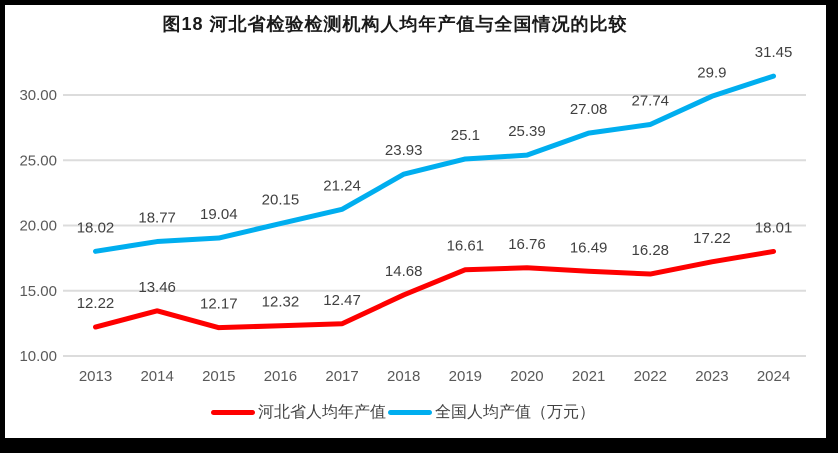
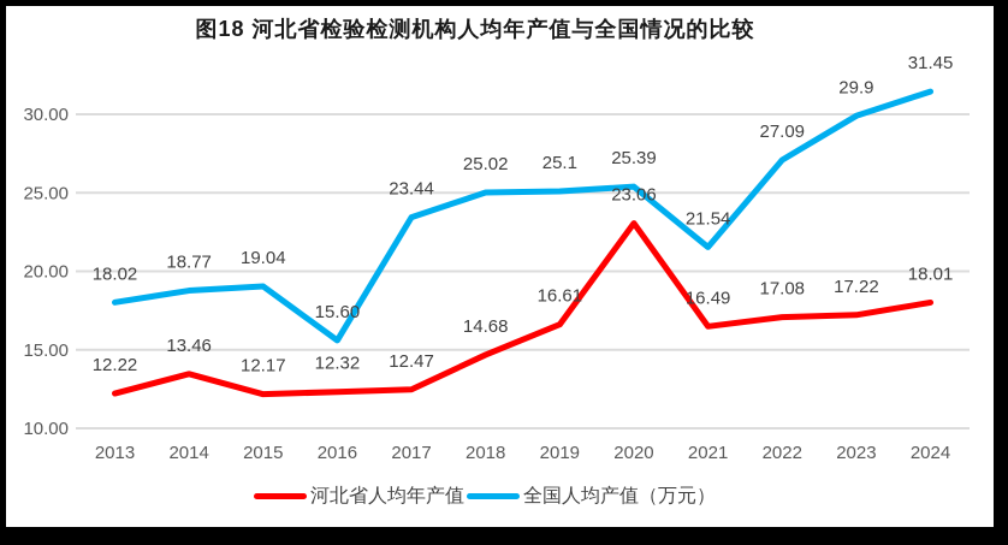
全国人均产值（万元）/2016: 20.15 -> 15.60
全国人均产值（万元）/2017: 21.24 -> 23.44
全国人均产值（万元）/2018: 23.93 -> 25.02
河北省人均年产值/2020: 16.76 -> 23.06
全国人均产值（万元）/2021: 27.08 -> 21.54
河北省人均年产值/2022: 16.28 -> 17.08
全国人均产值（万元）/2022: 27.74 -> 27.09
